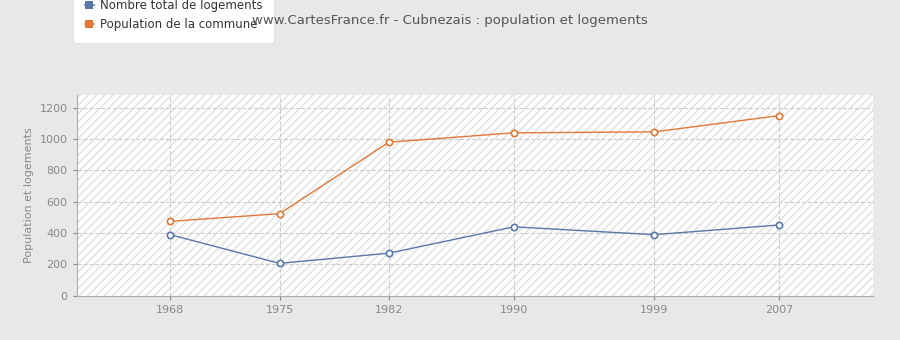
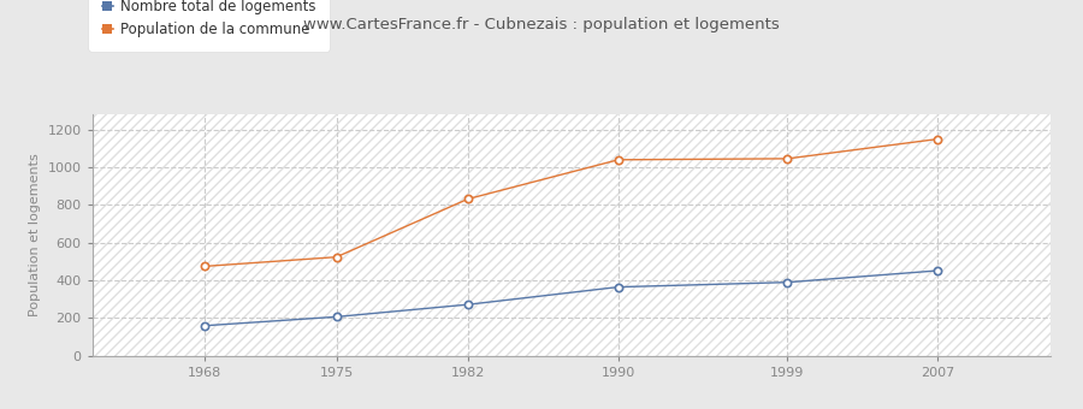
Nombre total de logements/1968: 390 -> 160
Population de la commune/1982: 980 -> 830
Nombre total de logements/1990: 440 -> 360
